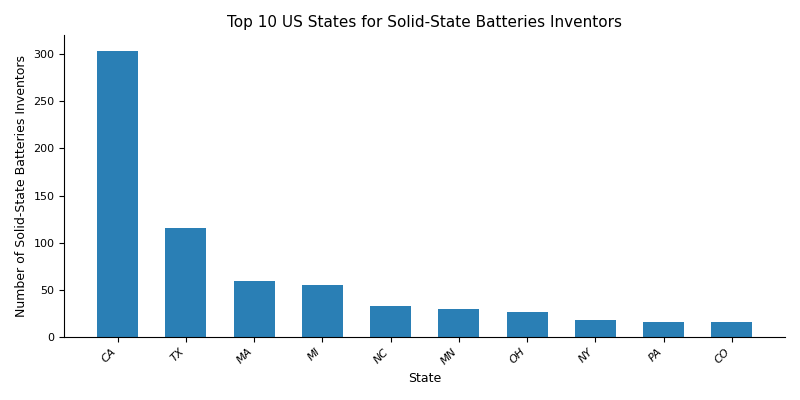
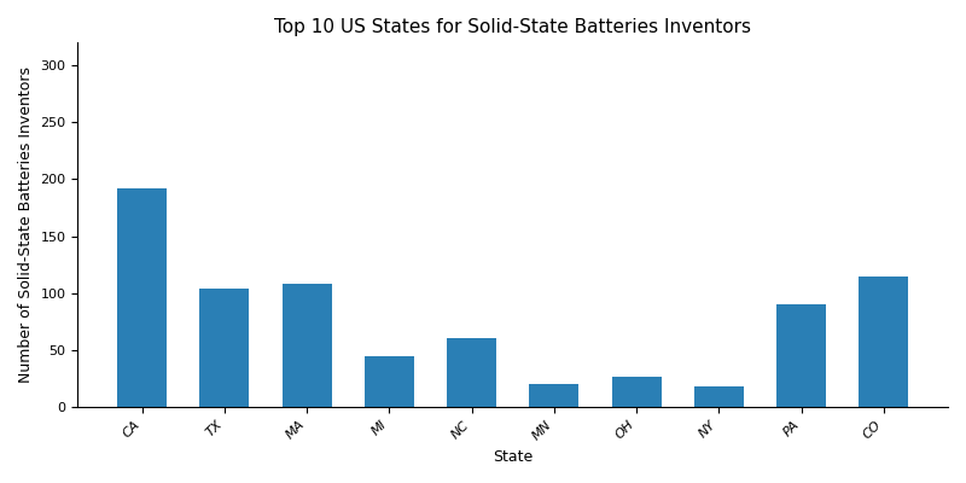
CA: 303 -> 192
TX: 116 -> 104
MA: 59 -> 108
MI: 55 -> 44
NC: 33 -> 60
MN: 30 -> 20
PA: 16 -> 90
CO: 16 -> 114
